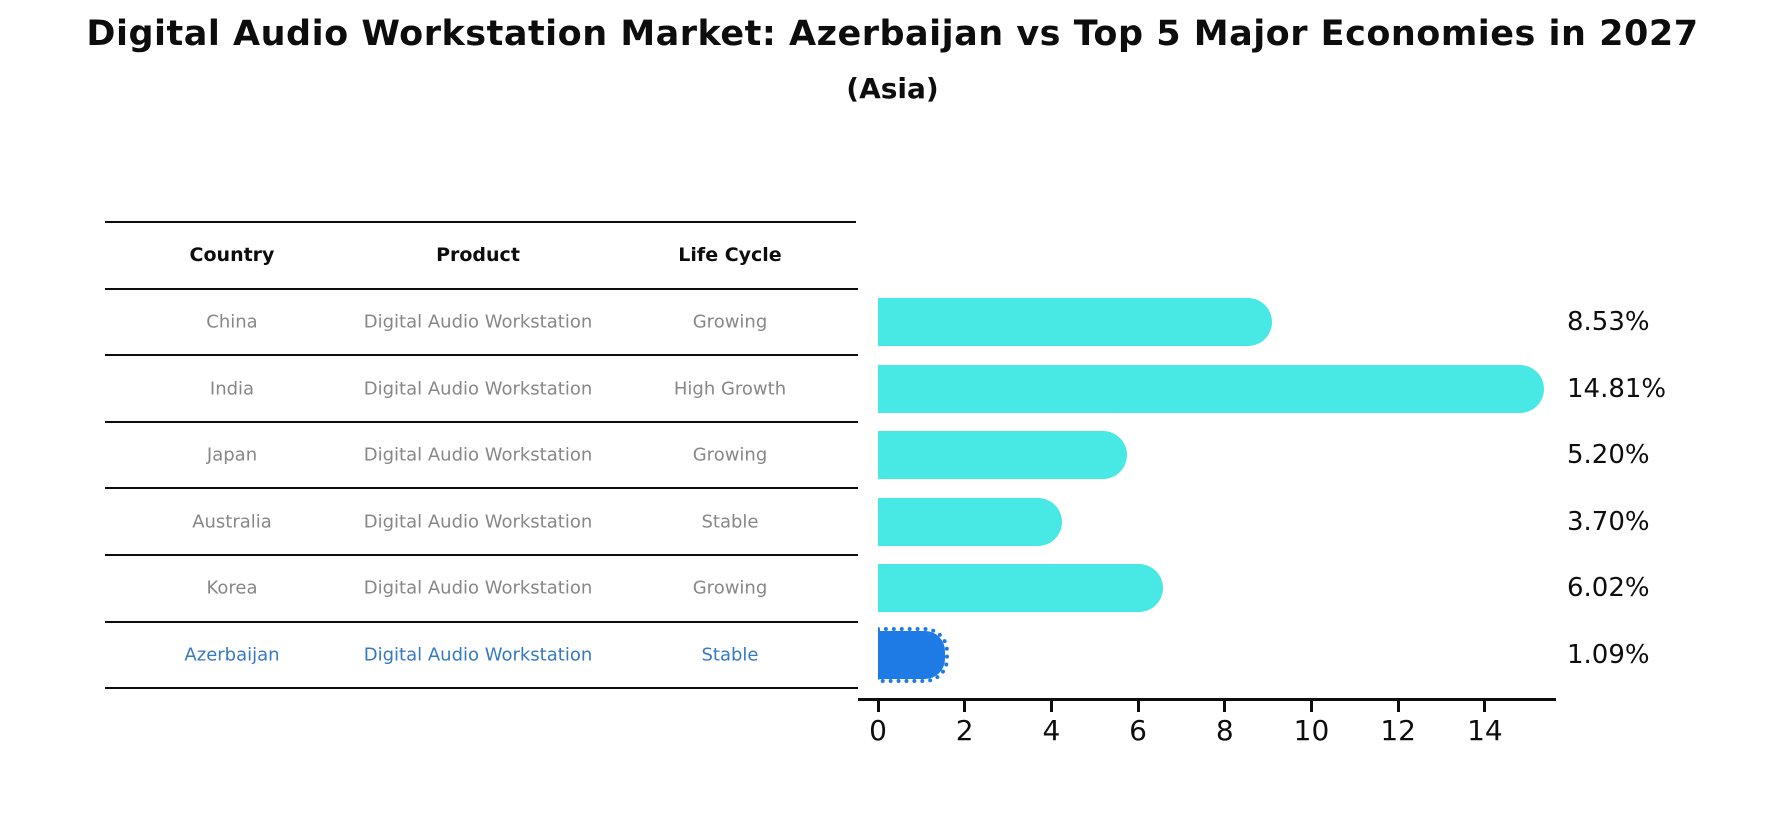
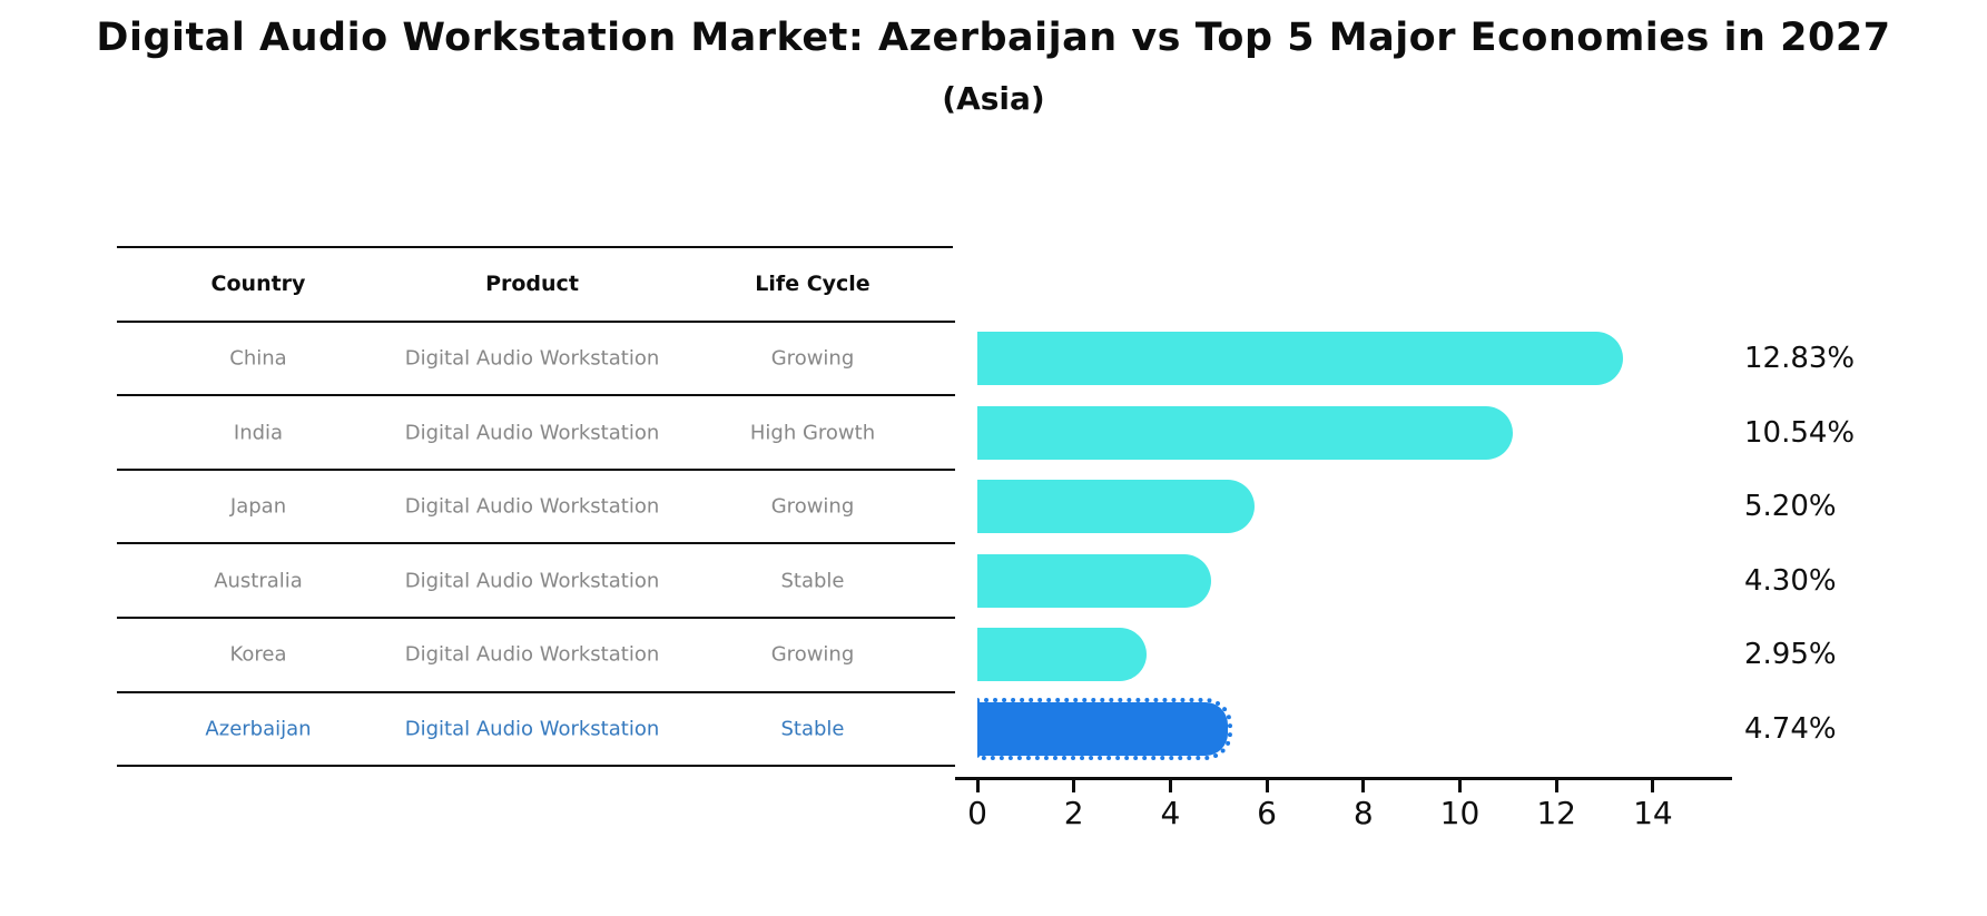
China: 8.53% -> 12.83%
India: 14.81% -> 10.54%
Australia: 3.70% -> 4.30%
Korea: 6.02% -> 2.95%
Azerbaijan: 1.09% -> 4.74%
